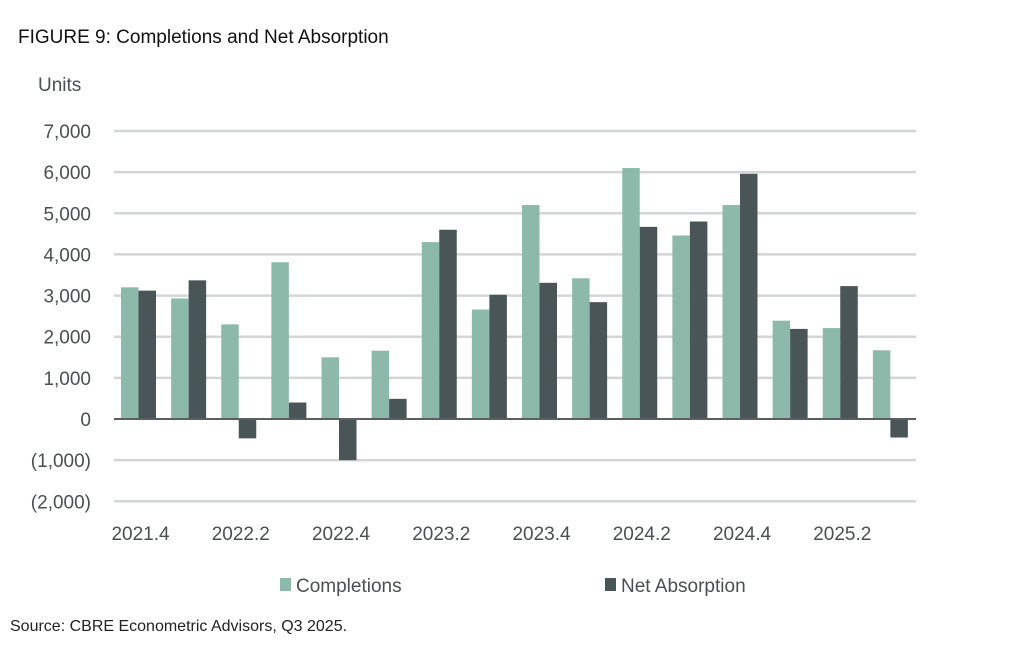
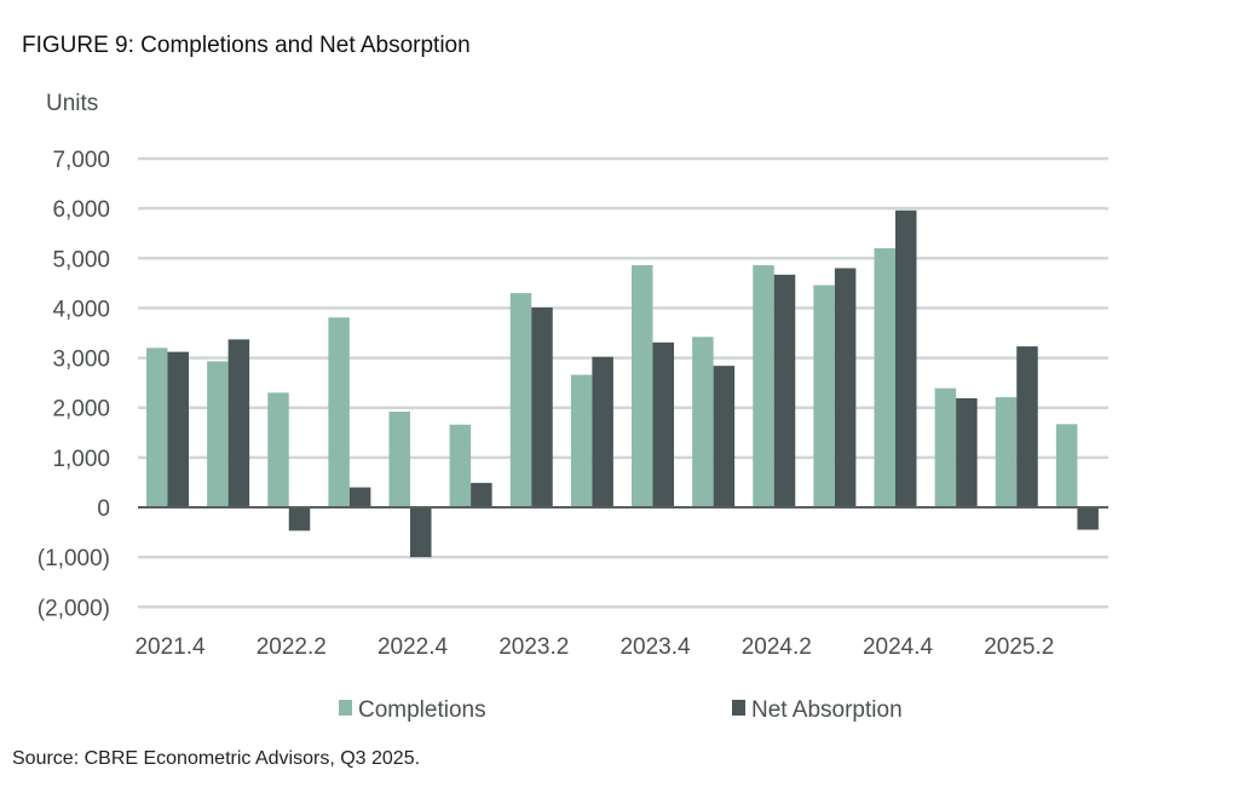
Completions/2022.4: 1500 -> 1900
Net Absorption/2023.2: 4600 -> 4000
Completions/2023.4: 5200 -> 4900
Completions/2024.2: 6100 -> 4900
